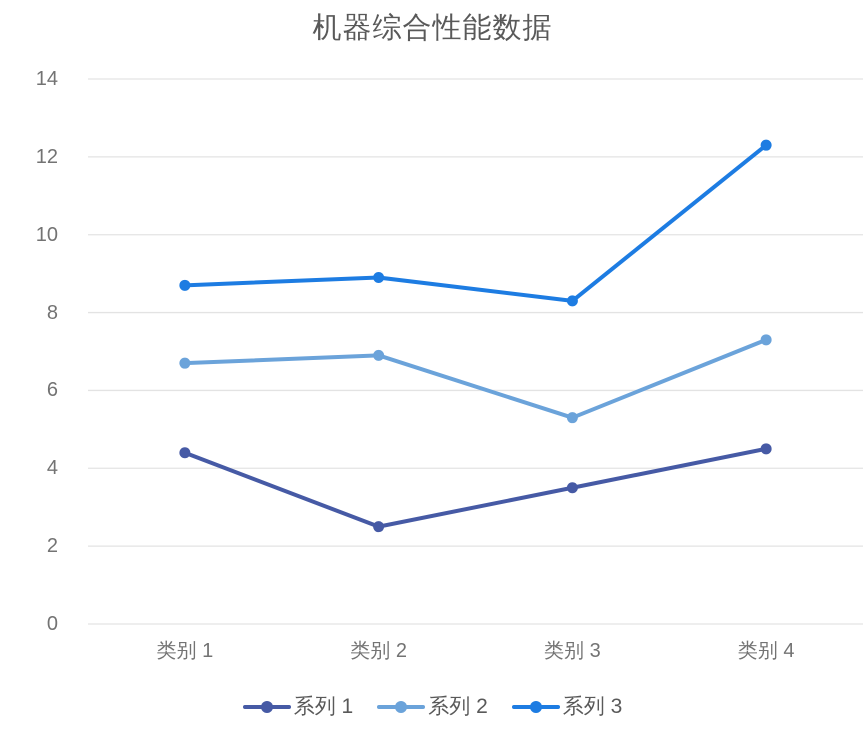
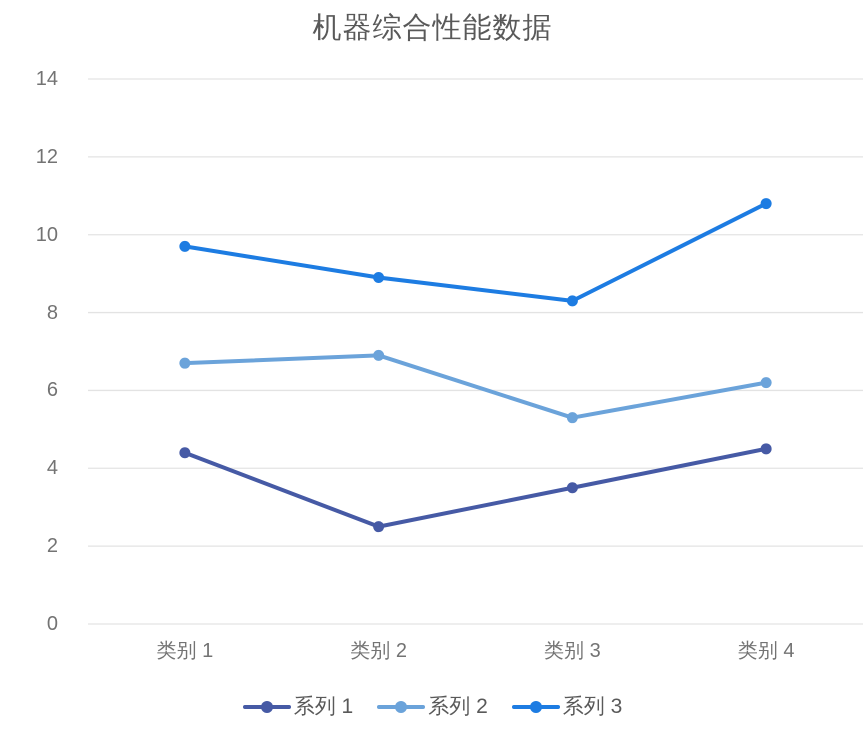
系列 3/类别 1: 8.7 -> 9.7
系列 2/类别 4: 7.3 -> 6.2
系列 3/类别 4: 12.3 -> 10.8
